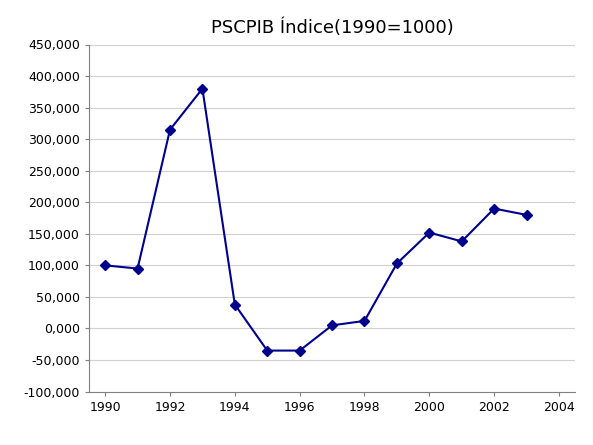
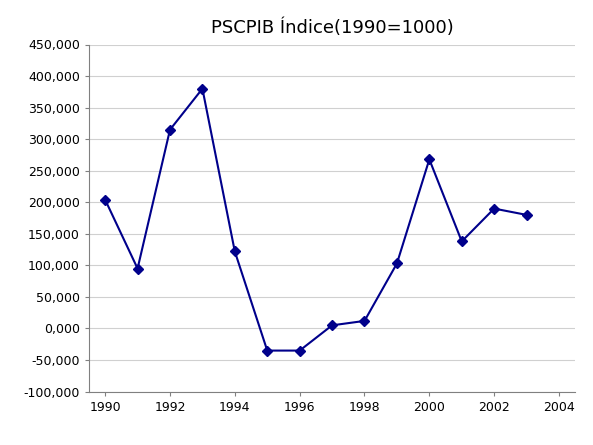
1990: 100,000 -> 204,000
1994: 38,000 -> 122,000
2000: 152,000 -> 268,000
